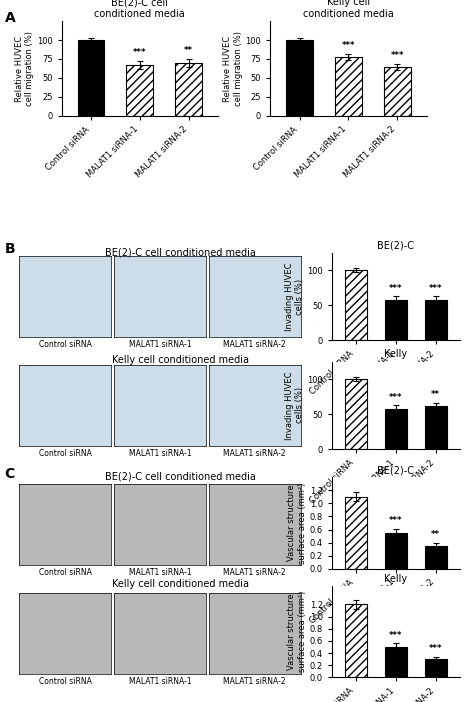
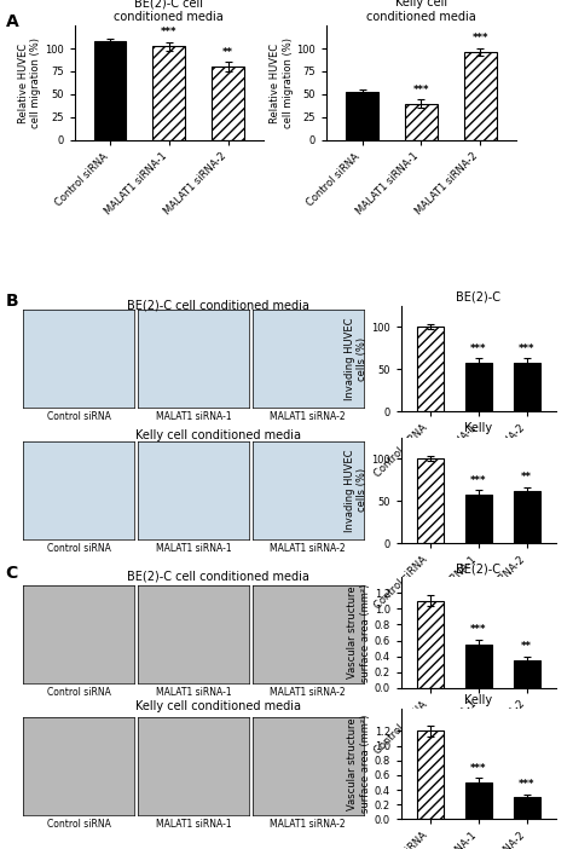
BE(2)-C cell conditioned media/Control siRNA: 100 -> 108
BE(2)-C cell conditioned media/MALAT1 siRNA-1: 67 -> 102
BE(2)-C cell conditioned media/MALAT1 siRNA-2: 70 -> 80
Kelly cell conditioned media/Control siRNA: 100 -> 52
Kelly cell conditioned media/MALAT1 siRNA-1: 78 -> 40
Kelly cell conditioned media/MALAT1 siRNA-2: 65 -> 96
